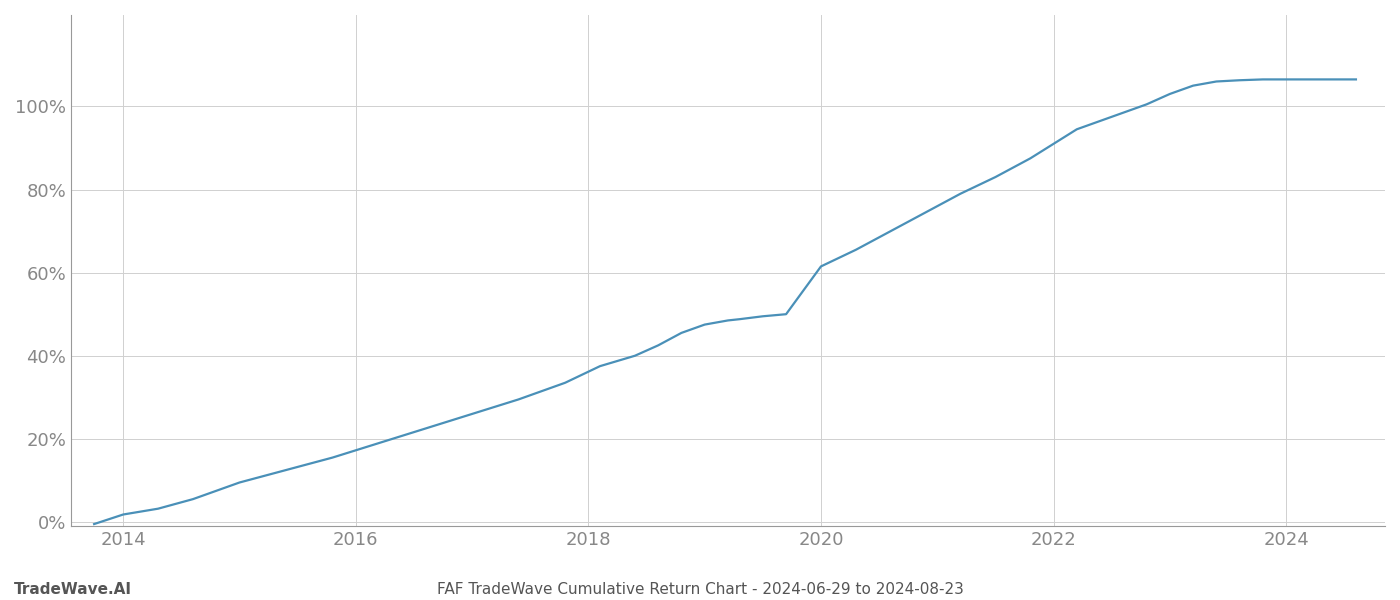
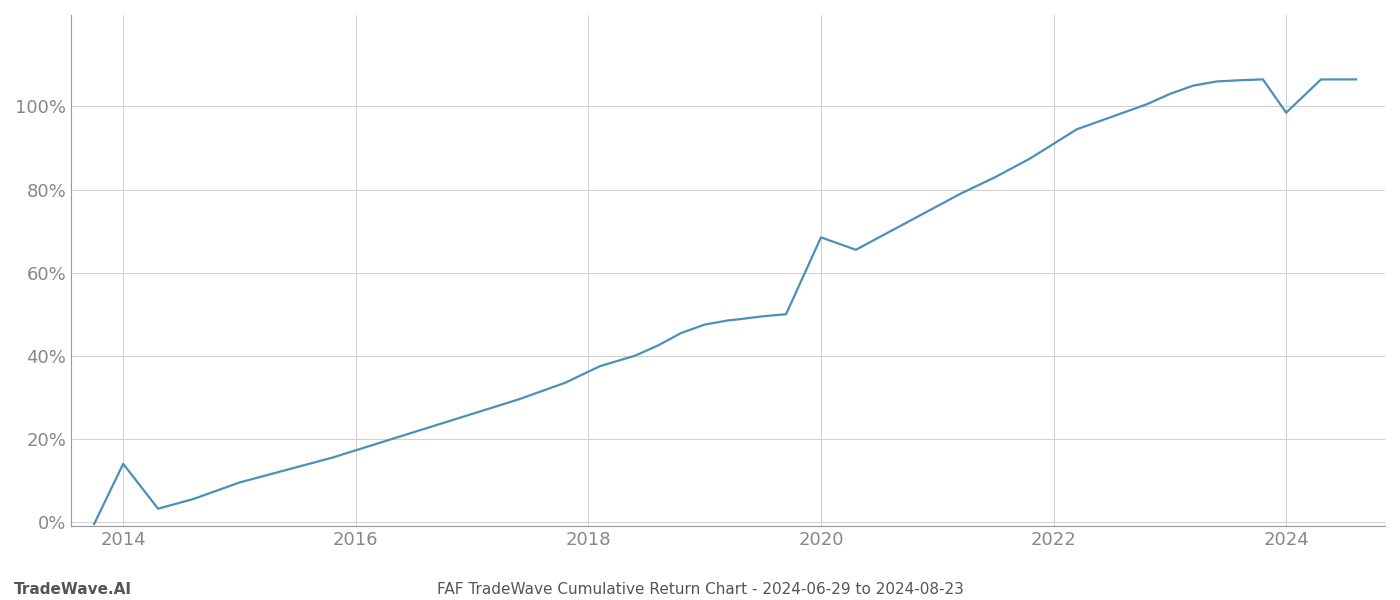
2014: 1.8% -> 14.0%
2020: 61.5% -> 68.5%
2024: 106.5% -> 98.5%
